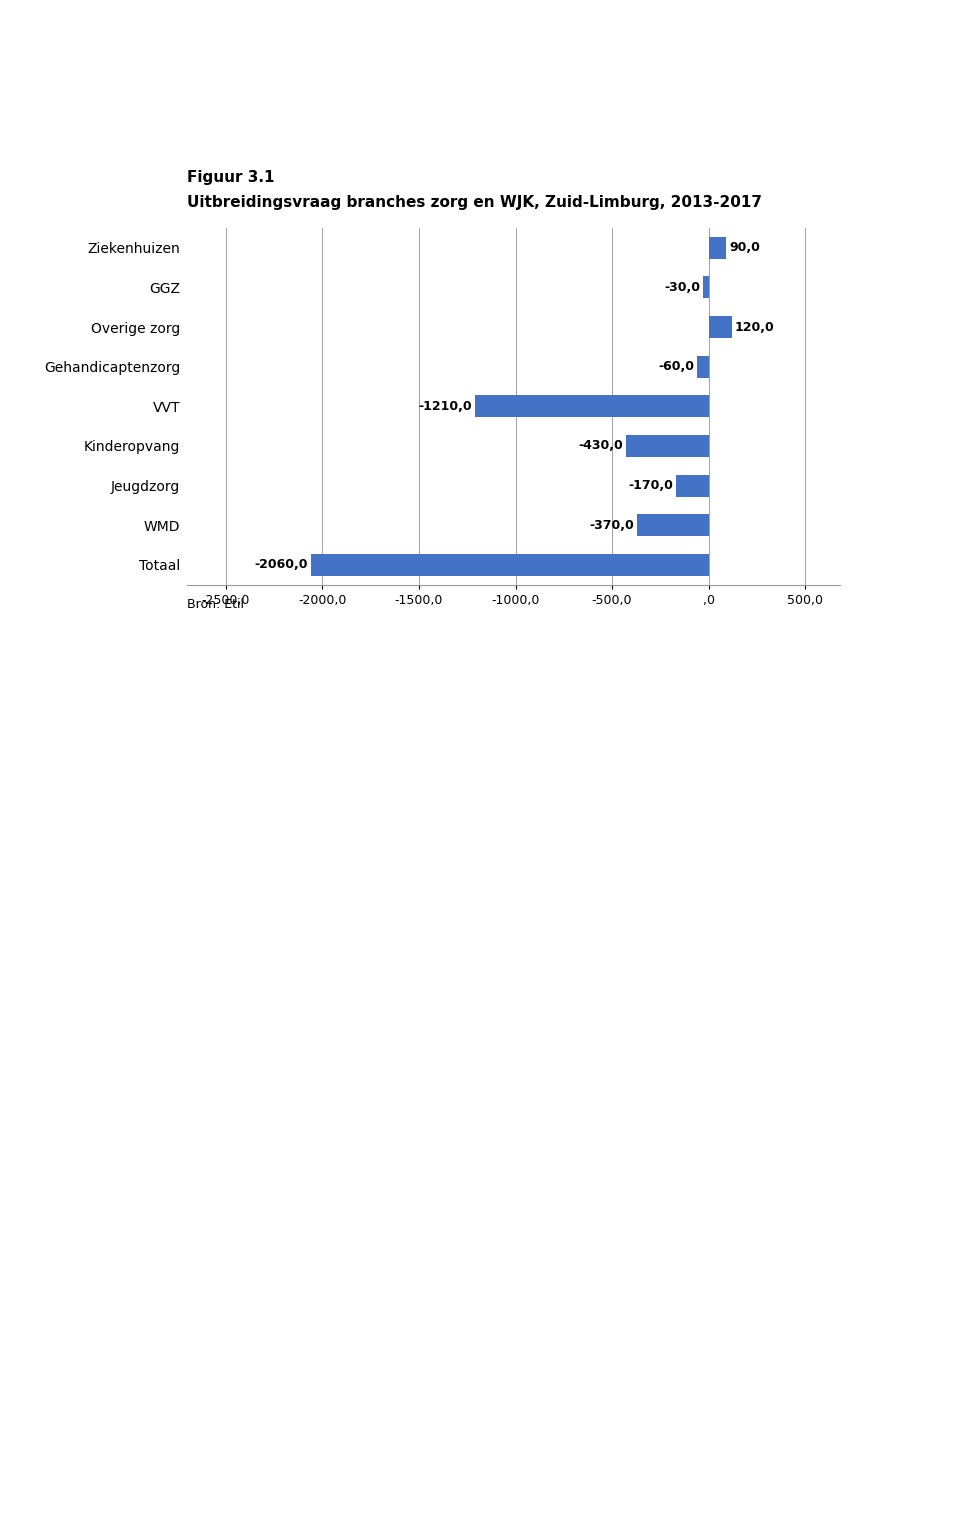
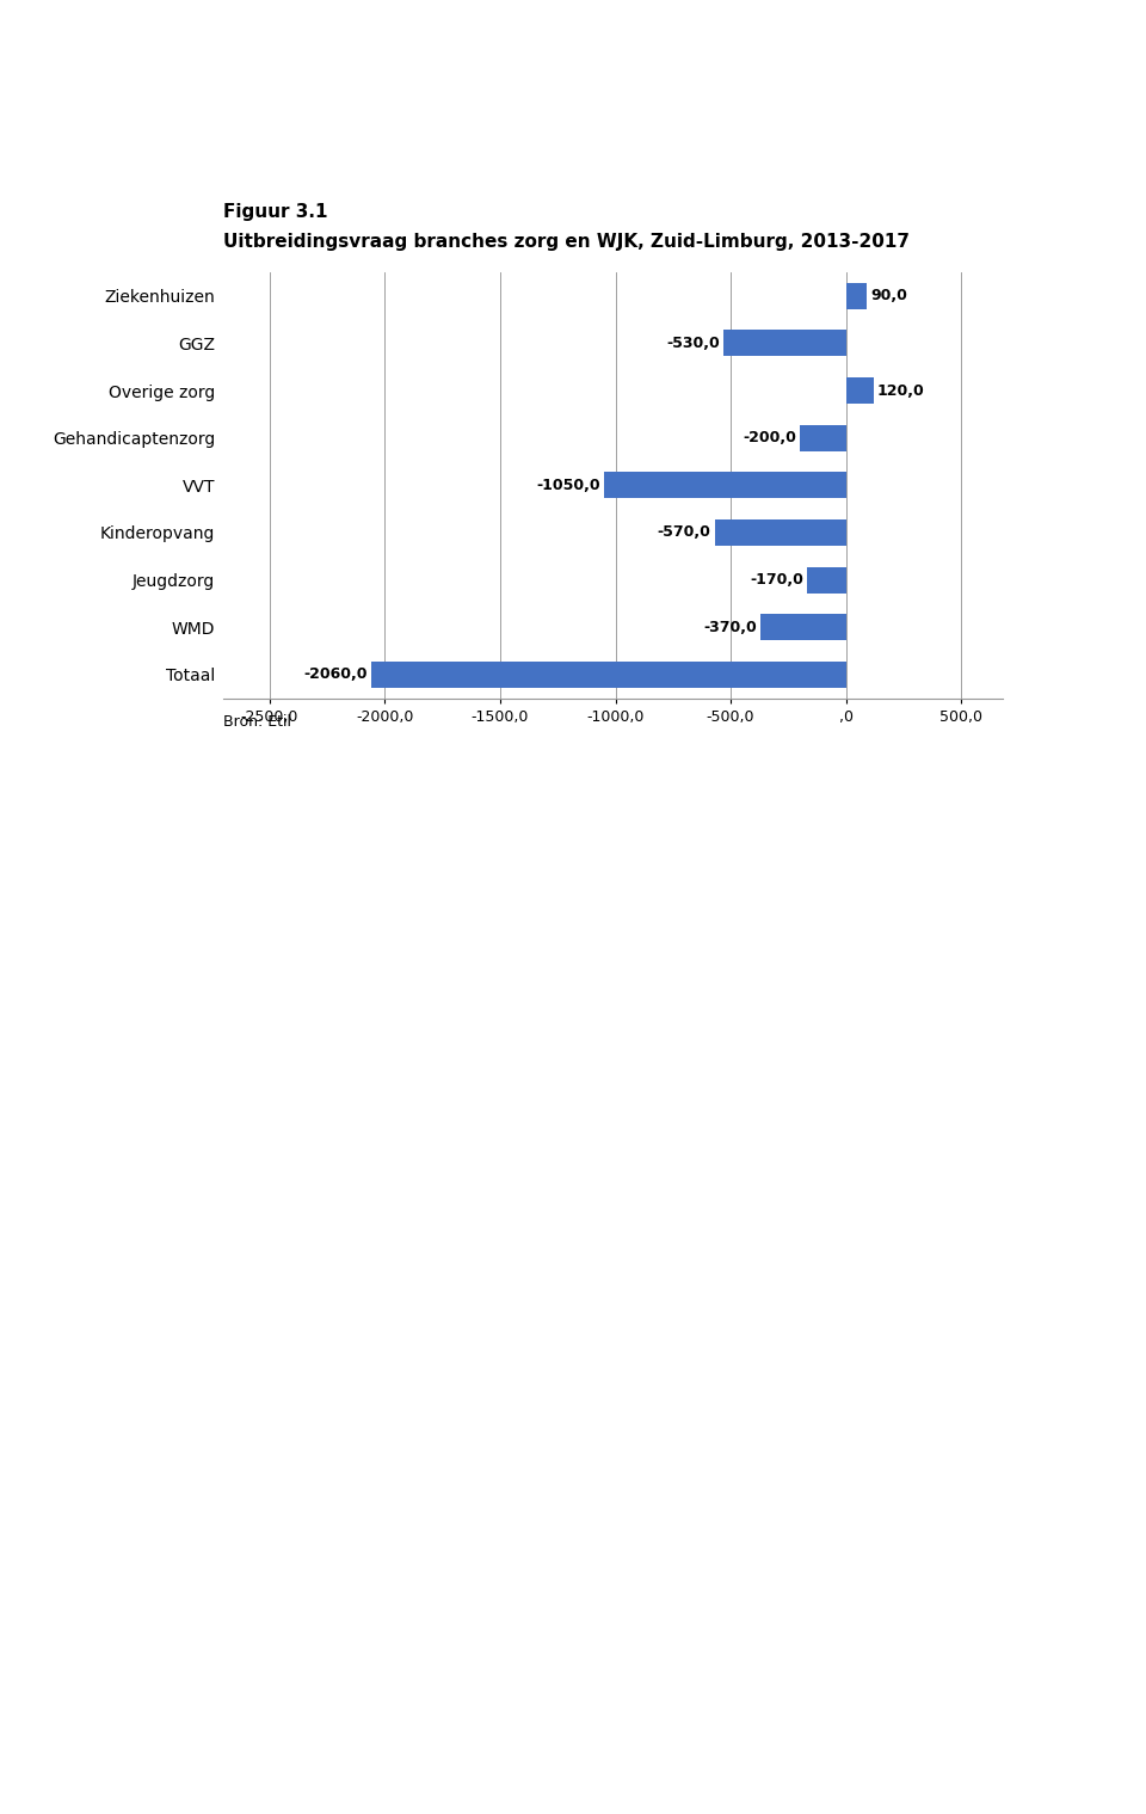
GGZ: -30,0 -> -530,0
Gehandicaptenzorg: -60,0 -> -200,0
VVT: -1210,0 -> -1050,0
Kinderopvang: -430,0 -> -570,0
